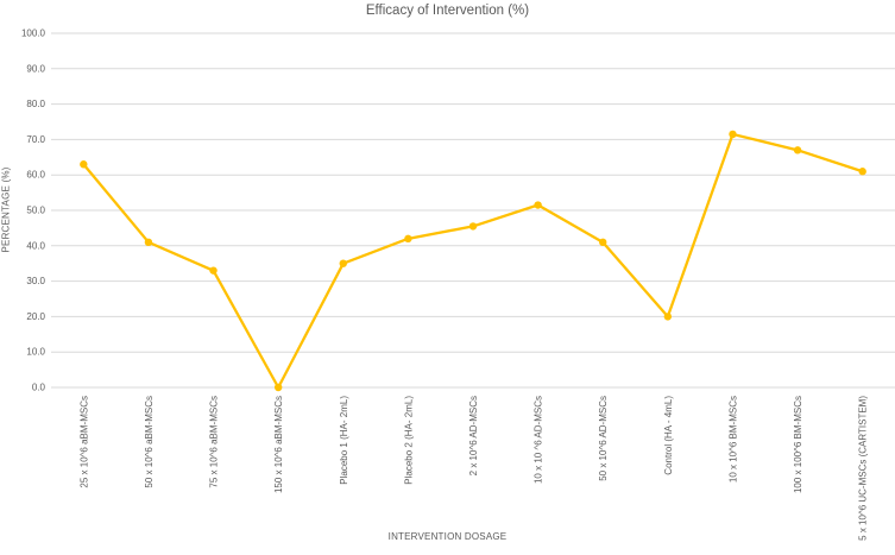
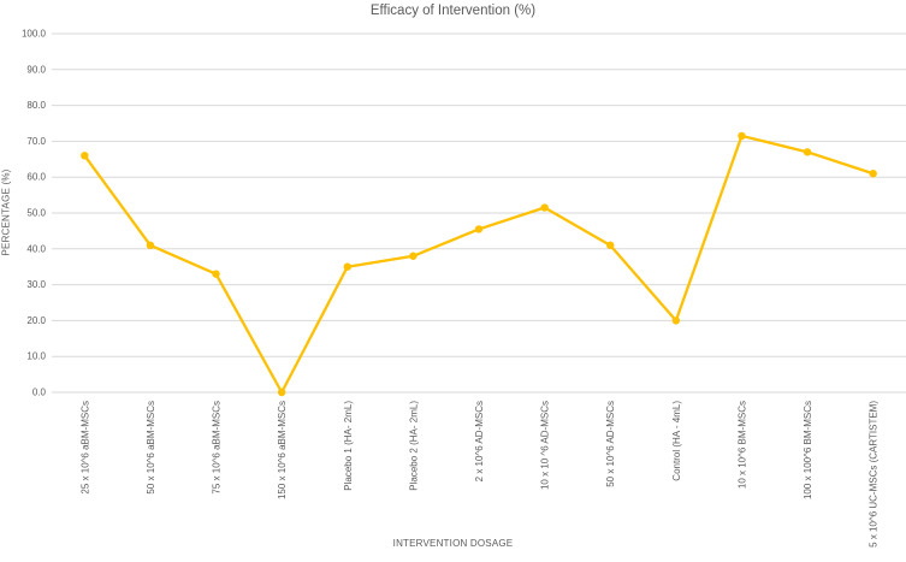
25 x 10^6 aBM-MSCs: 63 -> 66
Placebo 2 (HA- 2mL): 42 -> 38
